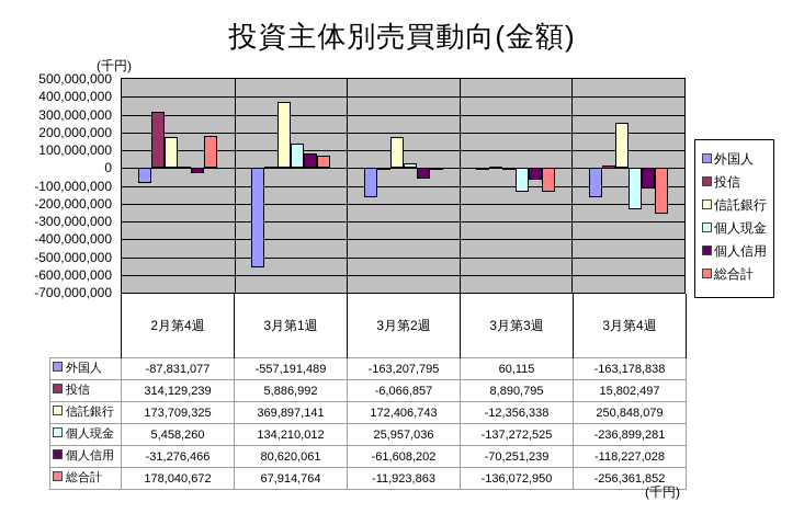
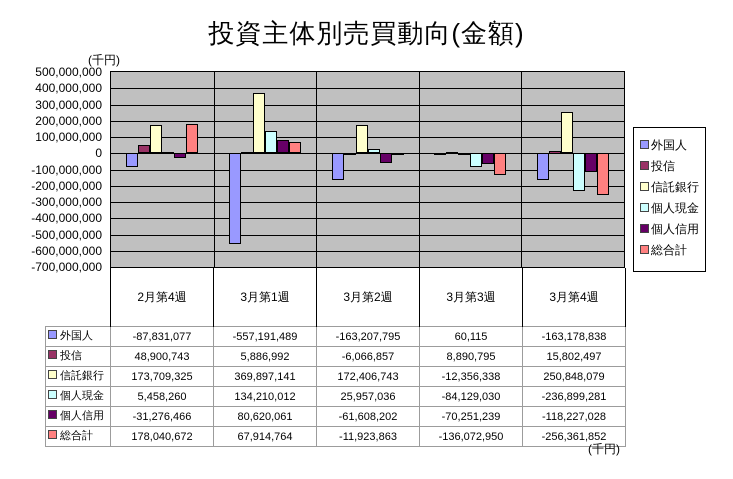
投信/2月第4週: 314,129,239 -> 48,900,743
個人現金/3月第3週: -137,272,525 -> -84,129,030
